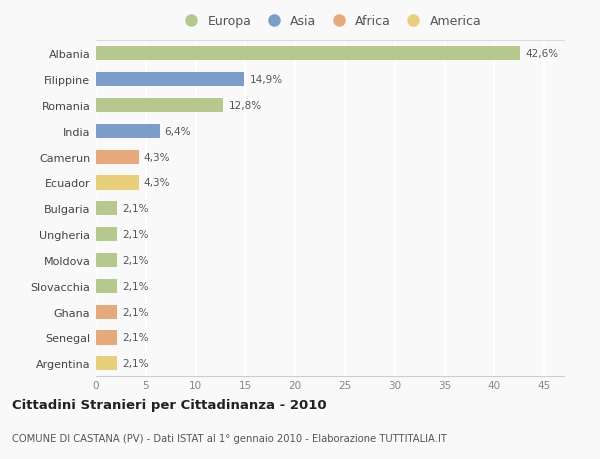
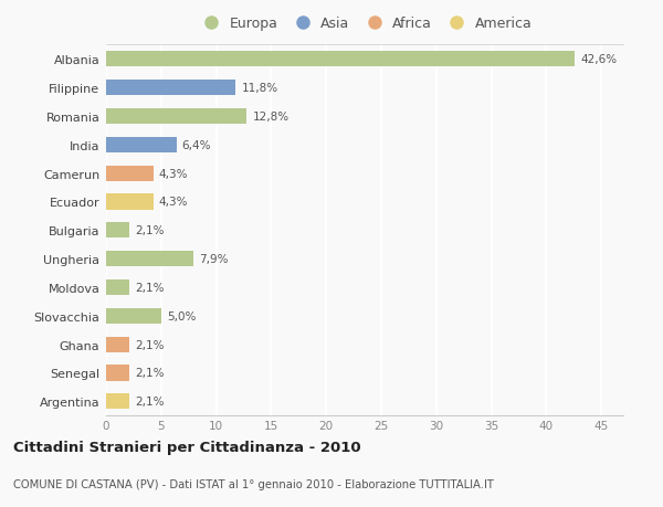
Filippine: 14,9% -> 11,8%
Ungheria: 2,1% -> 7,9%
Slovacchia: 2,1% -> 5,0%
